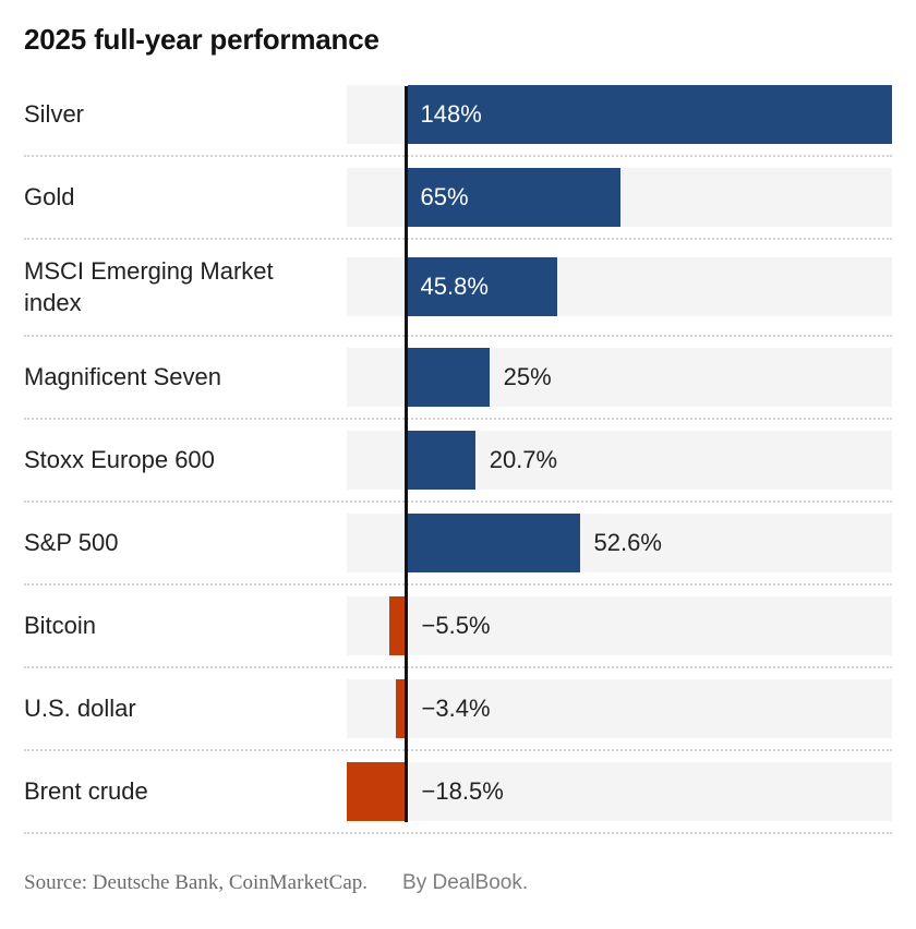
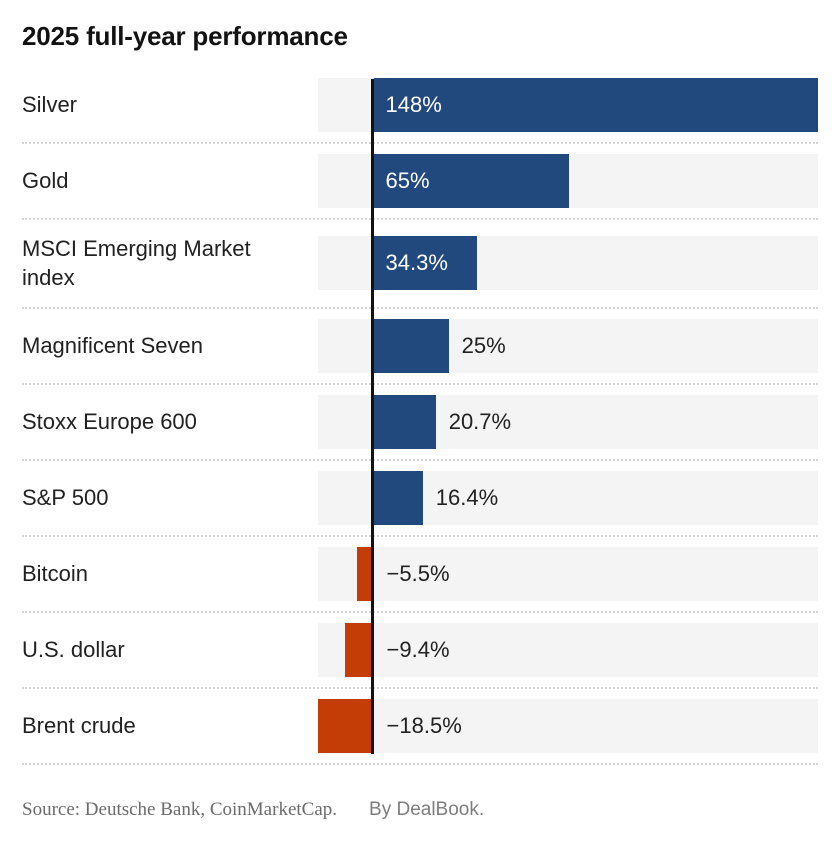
MSCI Emerging Market index: 45.8% -> 34.3%
S&P 500: 52.6% -> 16.4%
U.S. dollar: −3.4% -> −9.4%
